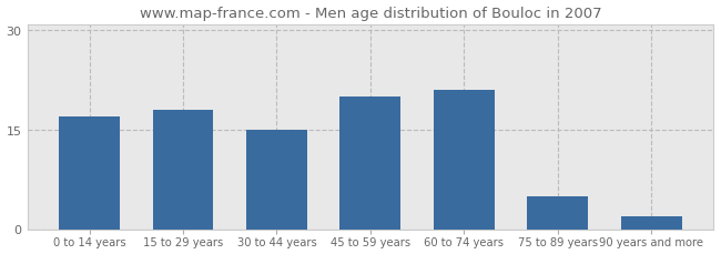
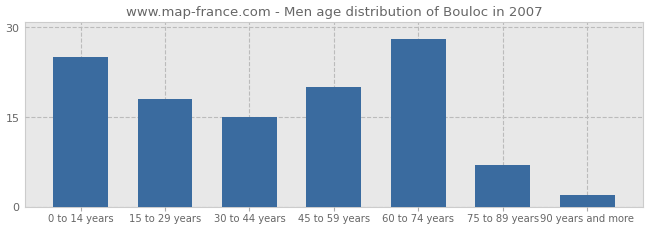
0 to 14 years: 17 -> 25
60 to 74 years: 21 -> 28
75 to 89 years: 5 -> 7
